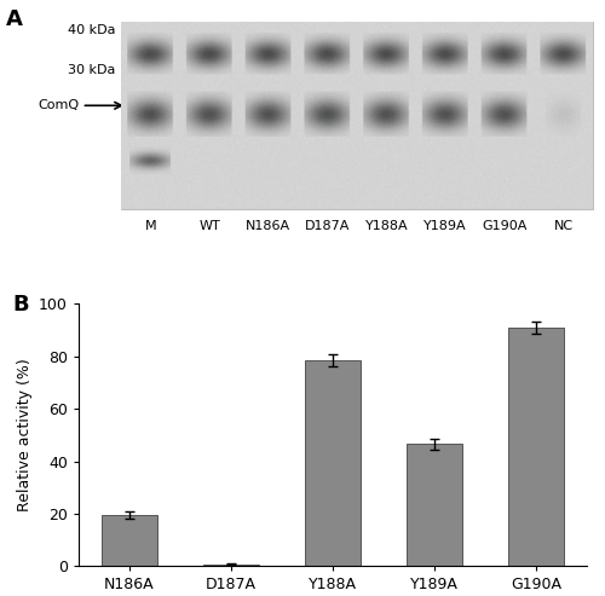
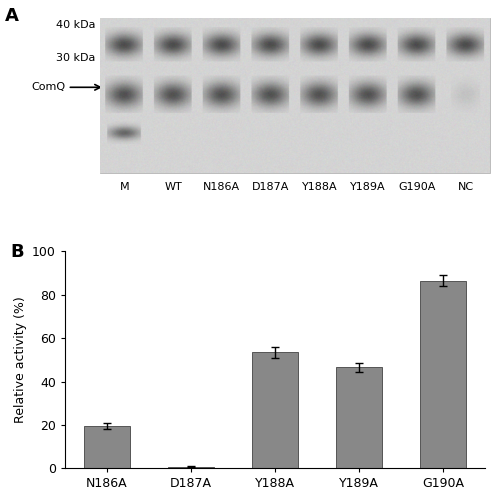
Y188A: 78.5 -> 53.5
G190A: 91.0 -> 86.5
